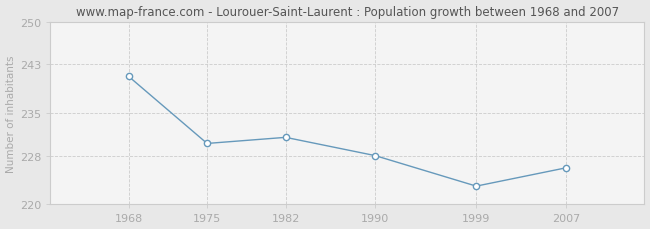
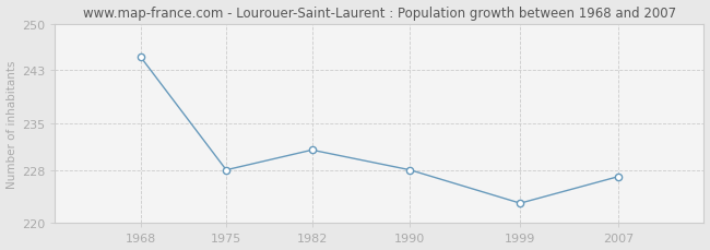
1968: 241 -> 245
1975: 230 -> 228
2007: 226 -> 227
